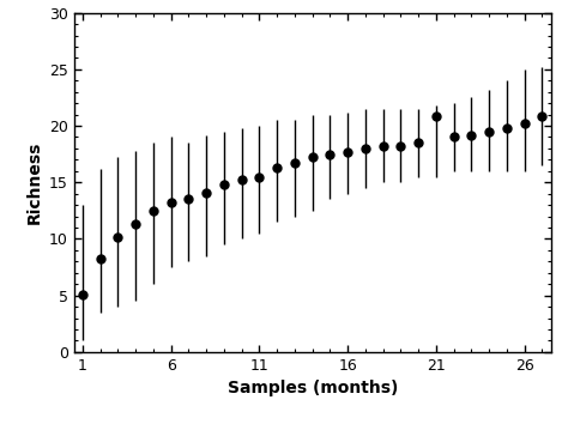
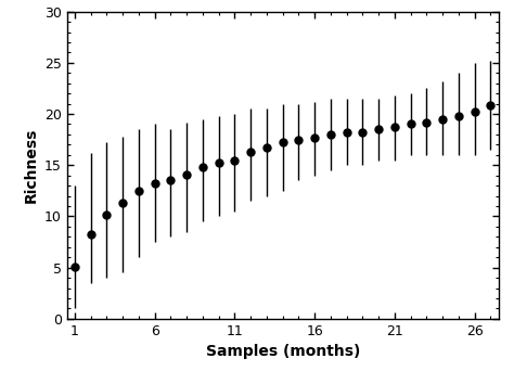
21: 20.8 -> 18.7
